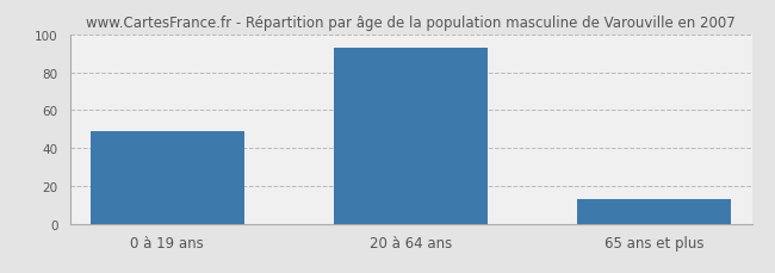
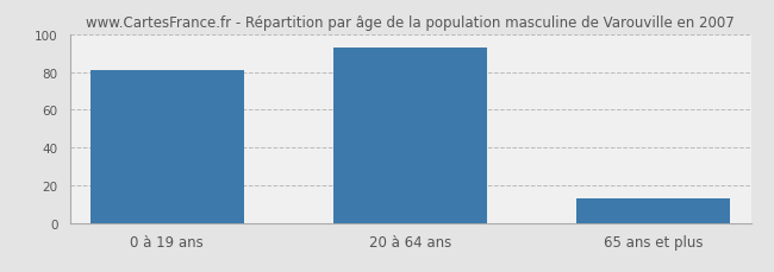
0 à 19 ans: 49 -> 81
